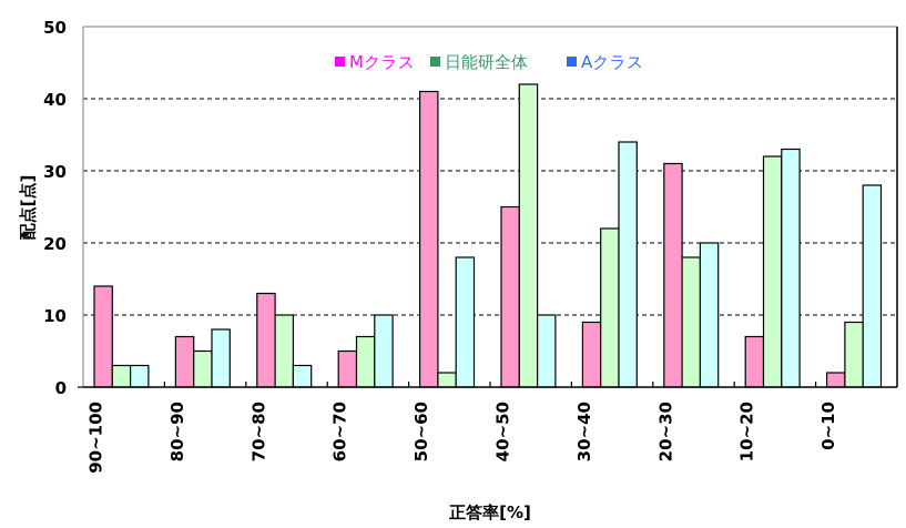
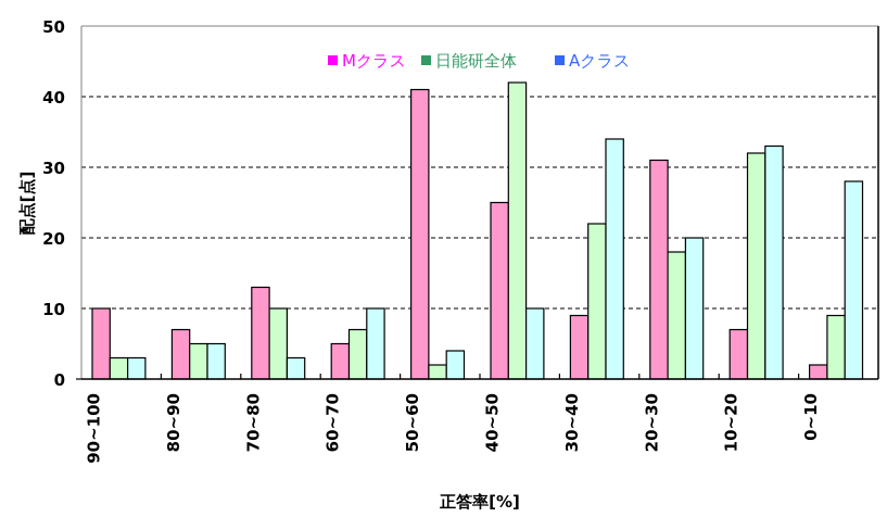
Mクラス/90~100: 14 -> 10
Aクラス/80~90: 8 -> 5
Aクラス/50~60: 18 -> 4
